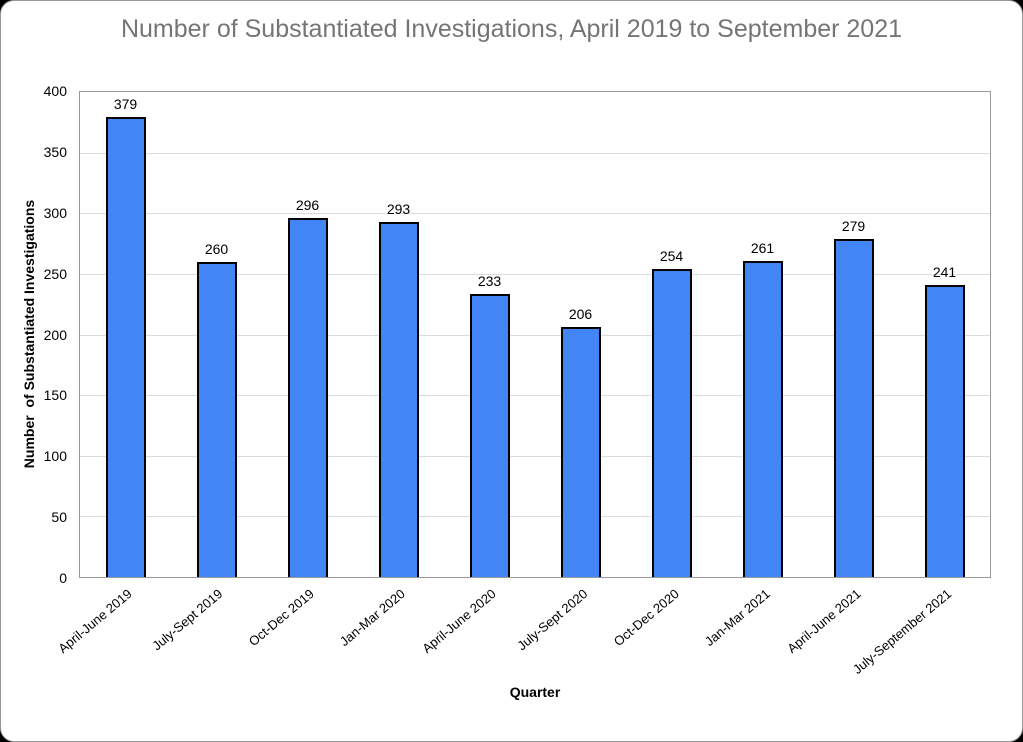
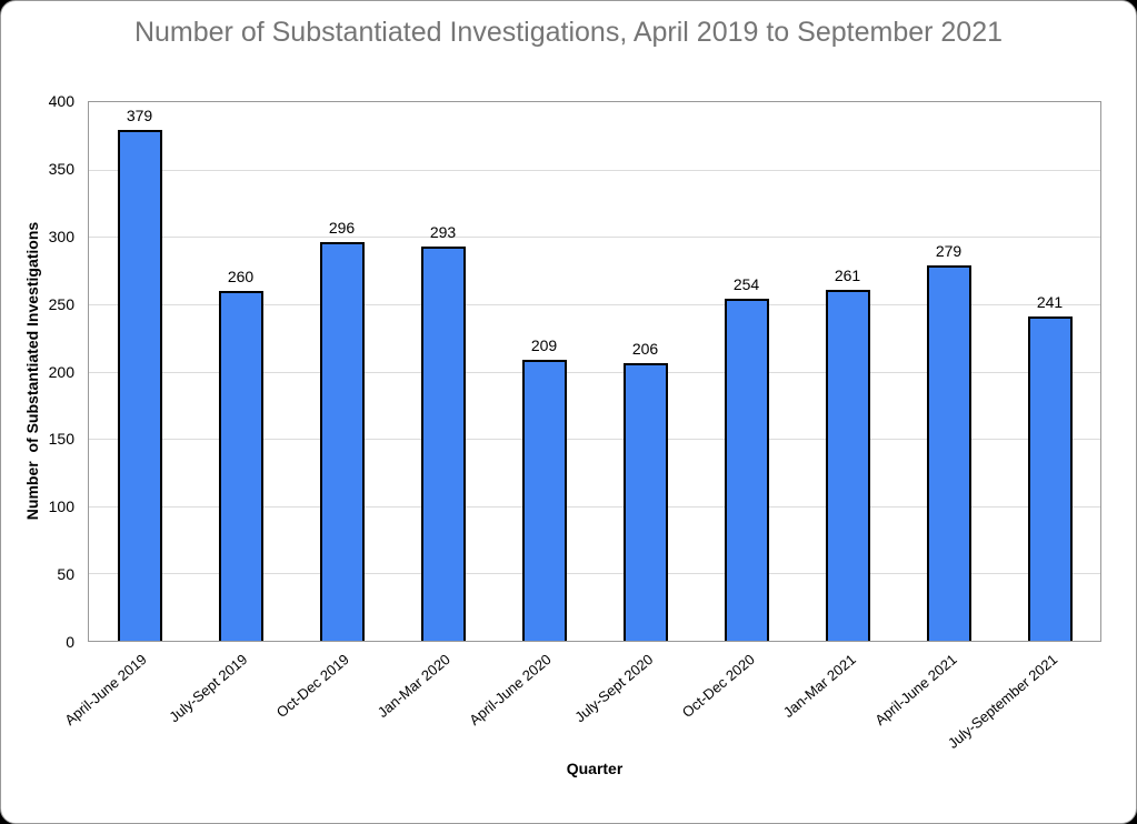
April-June 2020: 233 -> 209
